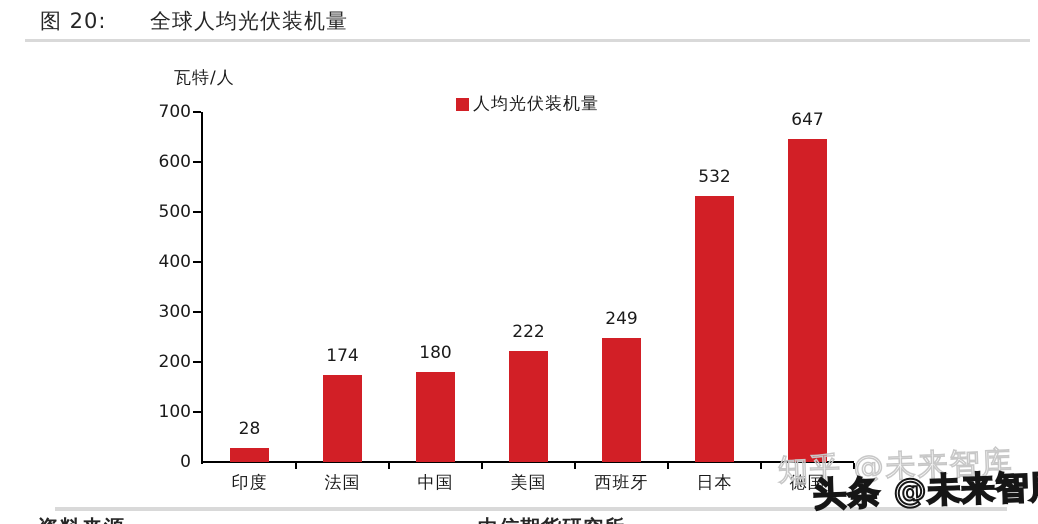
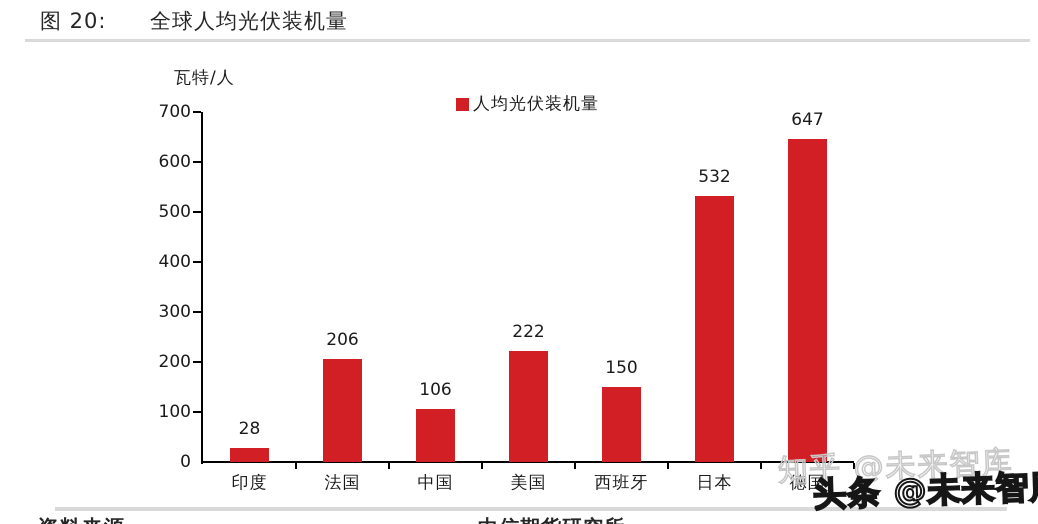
法国: 174 -> 206
中国: 180 -> 106
西班牙: 249 -> 150
